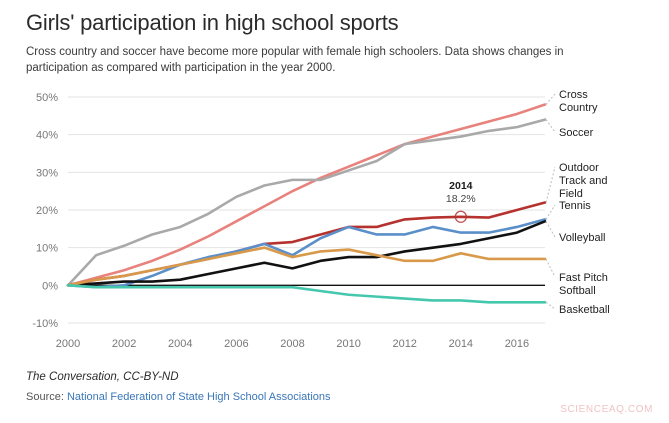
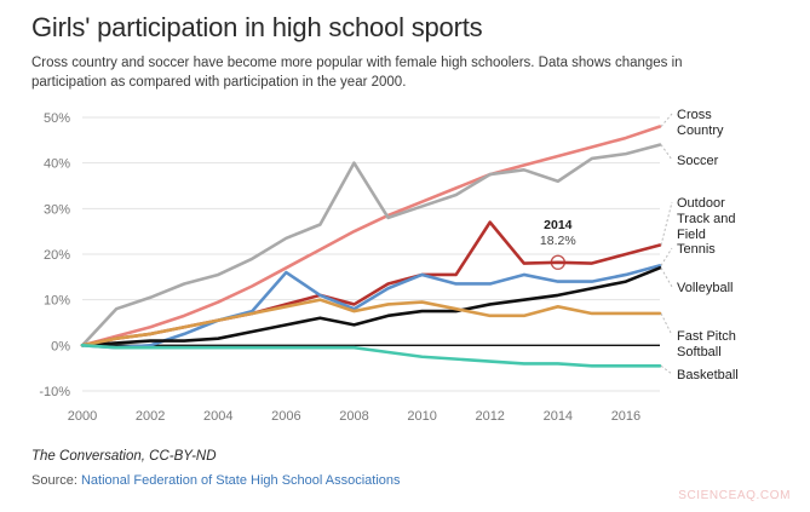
Tennis/2006: 9% -> 16%
Soccer/2008: 28% -> 40%
Outdoor Track and Field/2008: 12% -> 9%
Outdoor Track and Field/2012: 18% -> 27%
Soccer/2014: 40% -> 36%
